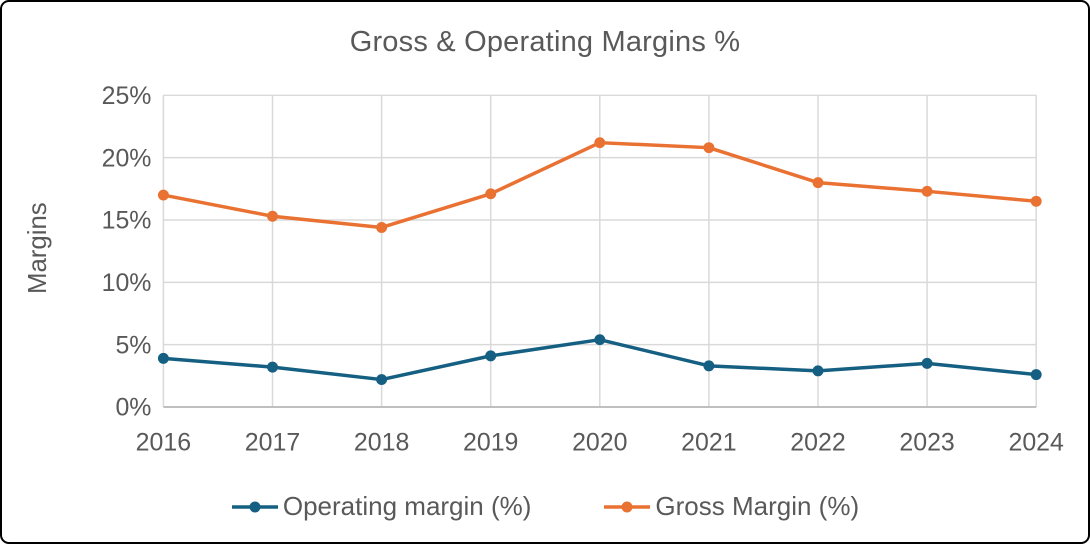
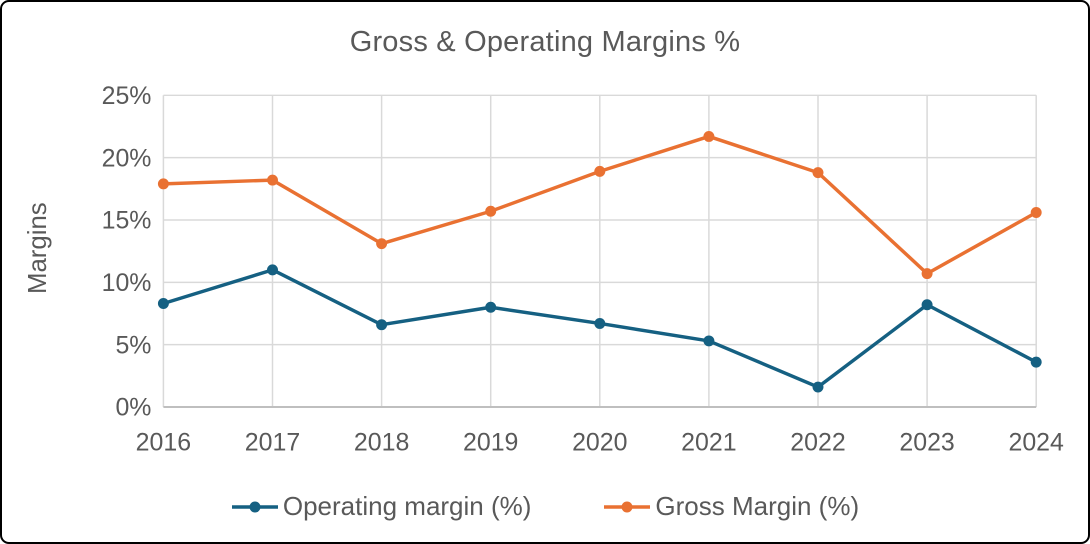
Operating margin (%)/2016: 3.9% -> 8.3%
Gross Margin (%)/2016: 17.0% -> 17.9%
Operating margin (%)/2017: 3.2% -> 11.0%
Gross Margin (%)/2017: 15.3% -> 18.2%
Operating margin (%)/2018: 2.2% -> 6.6%
Gross Margin (%)/2018: 14.4% -> 13.1%
Operating margin (%)/2019: 4.1% -> 8.0%
Gross Margin (%)/2019: 17.1% -> 15.7%
Operating margin (%)/2020: 5.4% -> 6.7%
Gross Margin (%)/2020: 21.2% -> 18.9%
Operating margin (%)/2021: 3.3% -> 5.3%
Gross Margin (%)/2021: 20.8% -> 21.7%
Operating margin (%)/2022: 2.9% -> 1.6%
Gross Margin (%)/2022: 18.0% -> 18.8%
Operating margin (%)/2023: 3.5% -> 8.2%
Gross Margin (%)/2023: 17.3% -> 10.7%
Operating margin (%)/2024: 2.6% -> 3.6%
Gross Margin (%)/2024: 16.5% -> 15.6%
